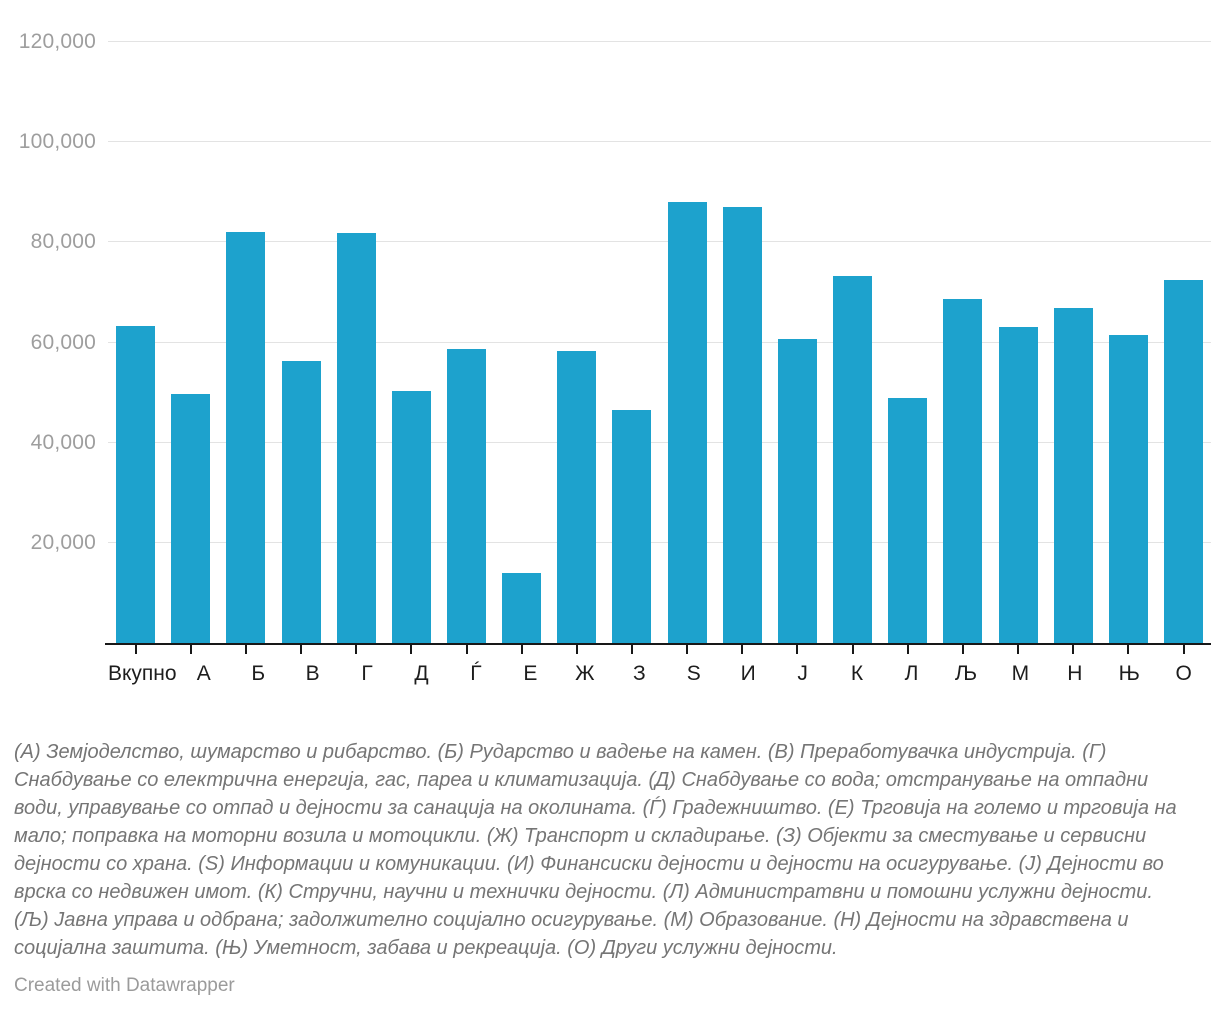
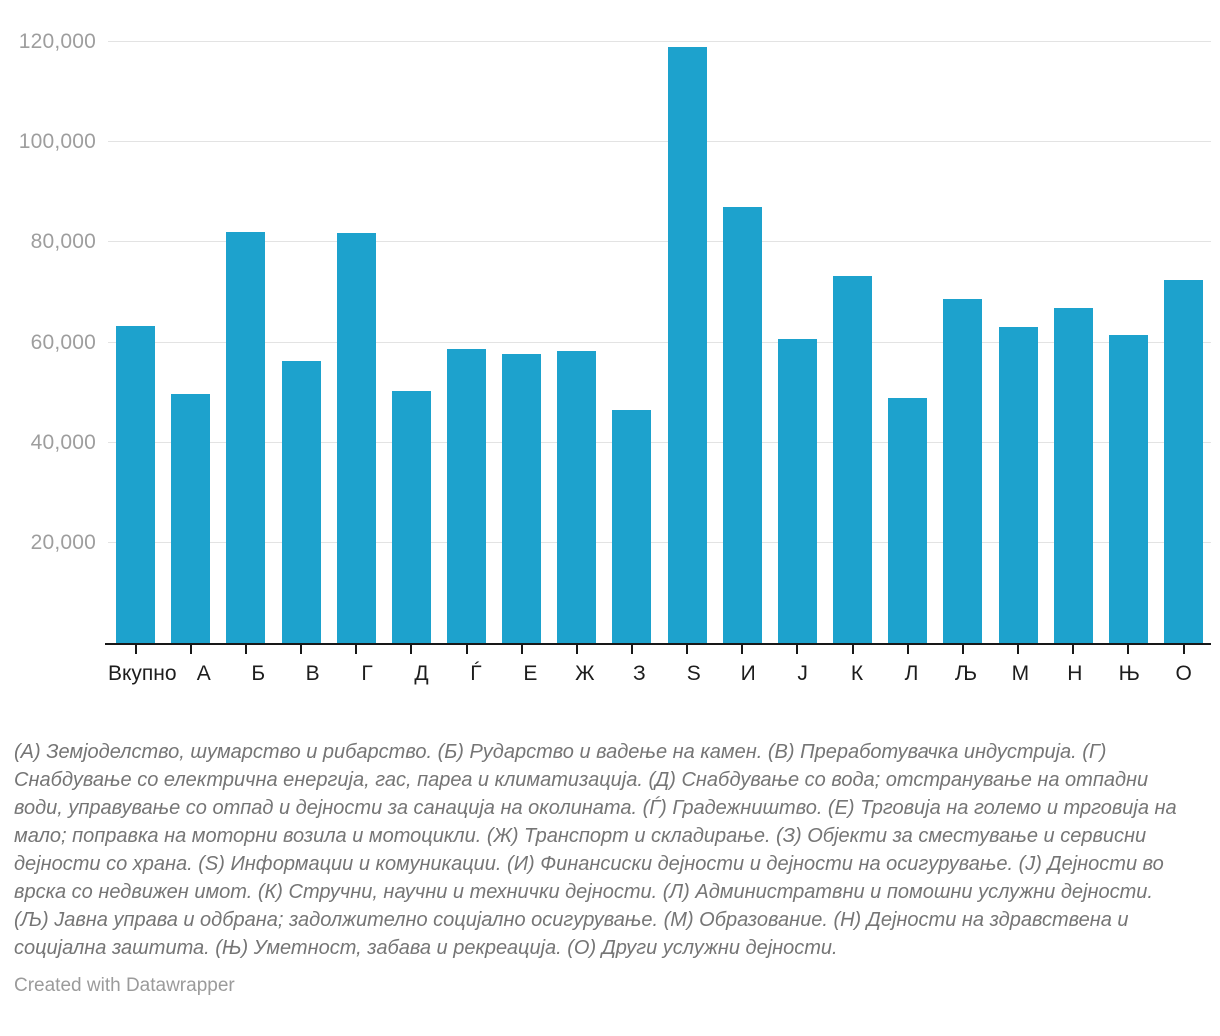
Е: 14000 -> 58000
Ѕ: 88000 -> 119000
